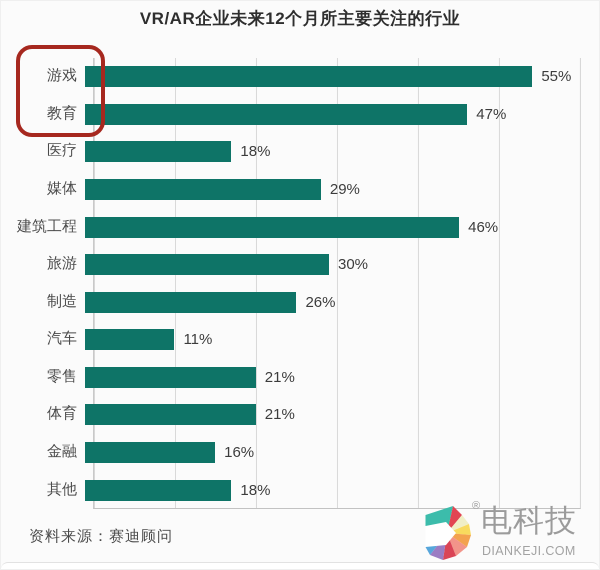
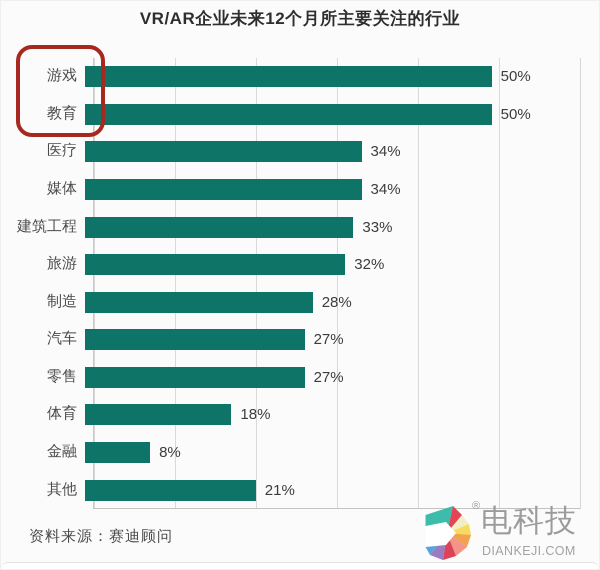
游戏: 55% -> 50%
教育: 47% -> 50%
医疗: 18% -> 34%
媒体: 29% -> 34%
建筑工程: 46% -> 33%
旅游: 30% -> 32%
制造: 26% -> 28%
汽车: 11% -> 27%
零售: 21% -> 27%
体育: 21% -> 18%
金融: 16% -> 8%
其他: 18% -> 21%
